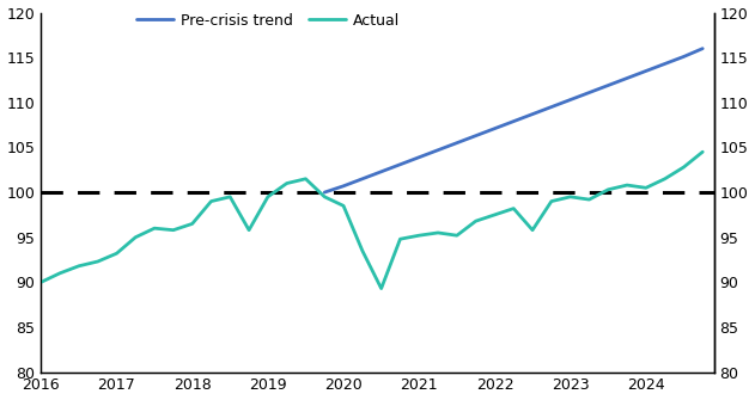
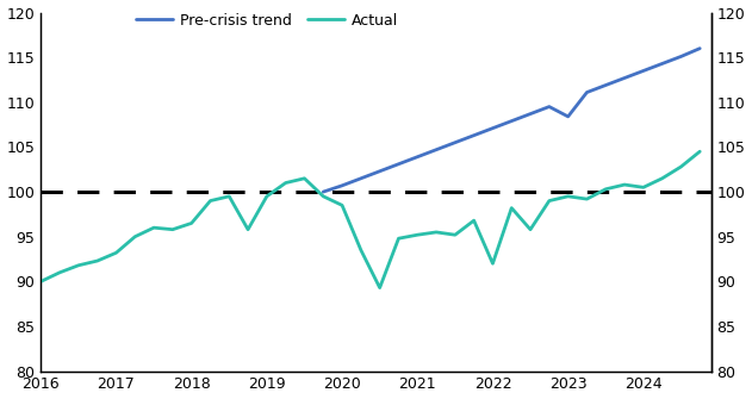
Actual/2022: 97.5 -> 92.0
Pre-crisis trend/2023: 110.3 -> 108.4
